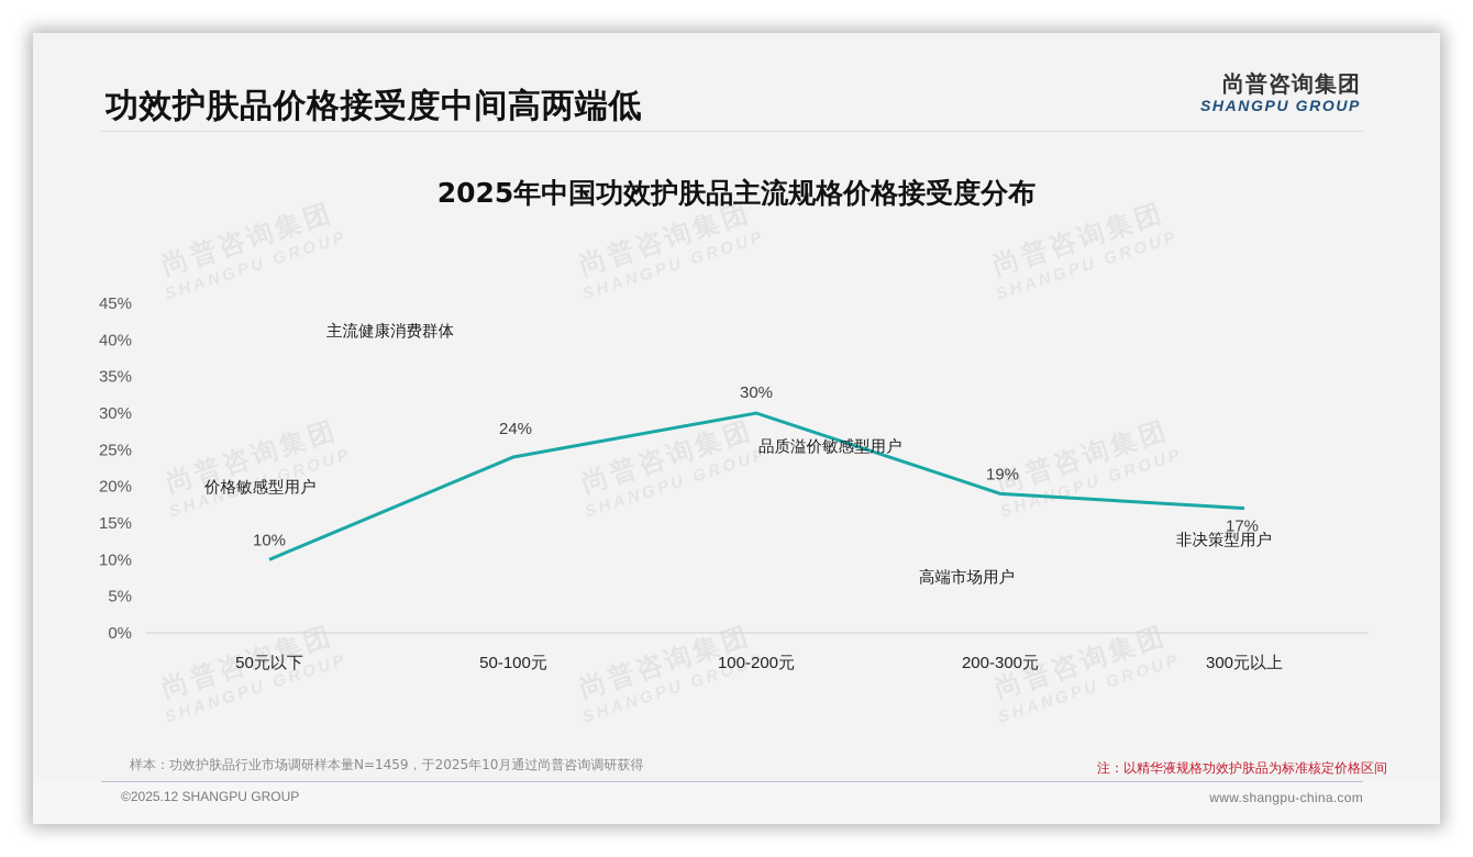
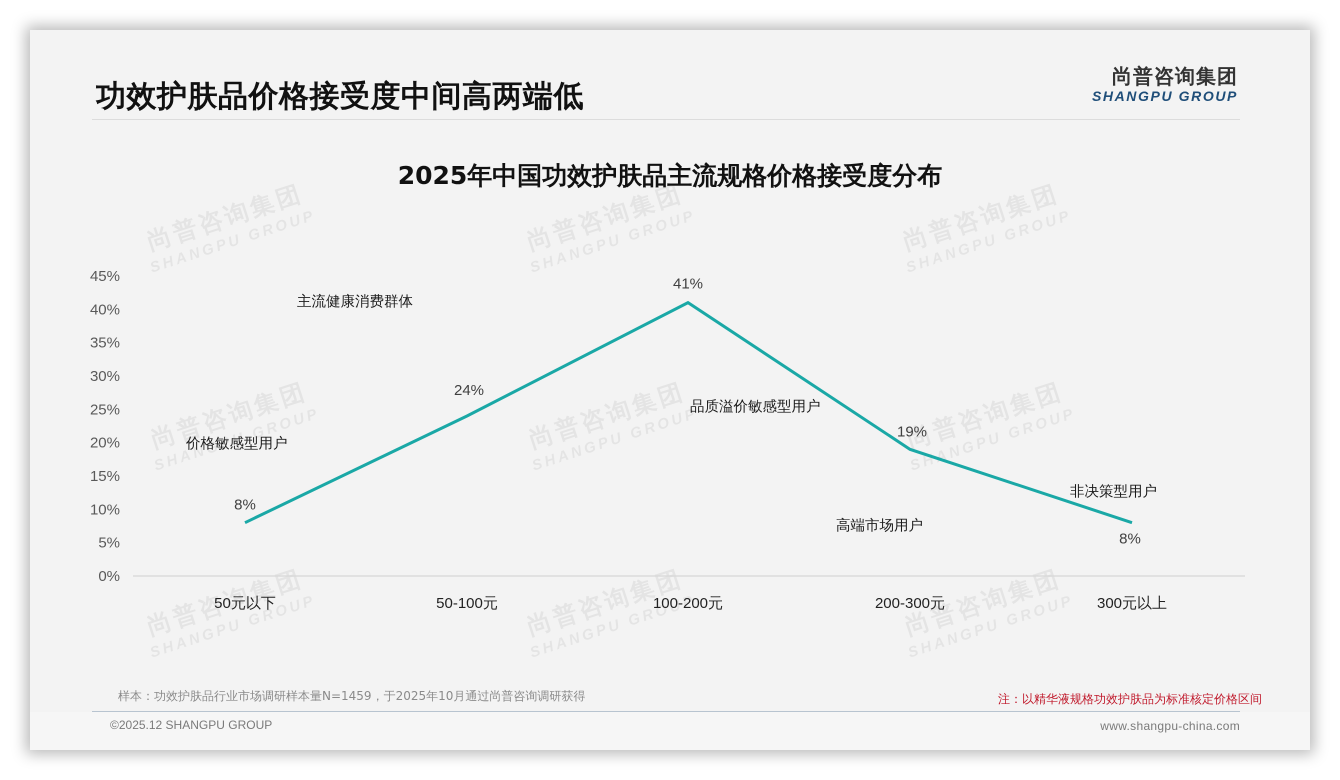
50元以下: 10% -> 8%
100-200元: 30% -> 41%
300元以上: 17% -> 8%
